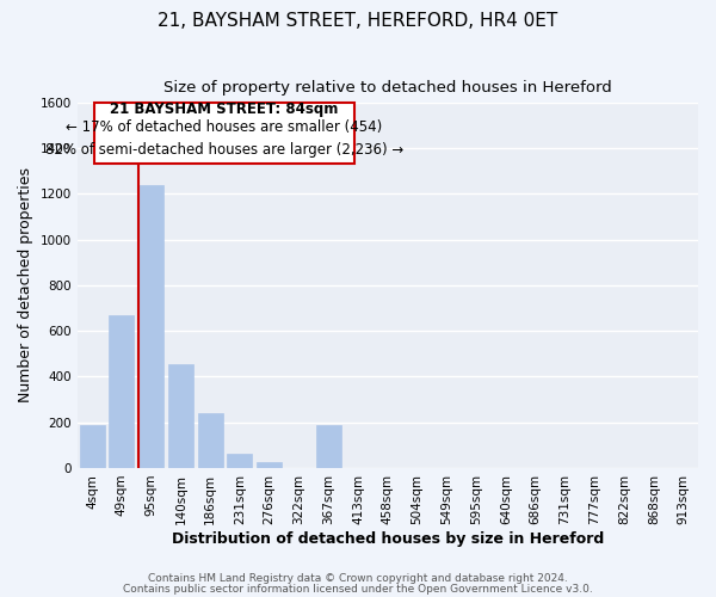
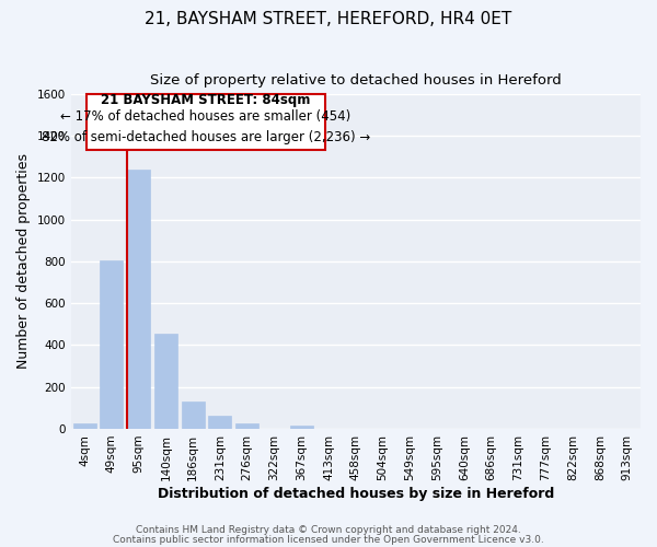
4sqm: 190 -> 20
49sqm: 670 -> 800
186sqm: 240 -> 130
367sqm: 190 -> 20
